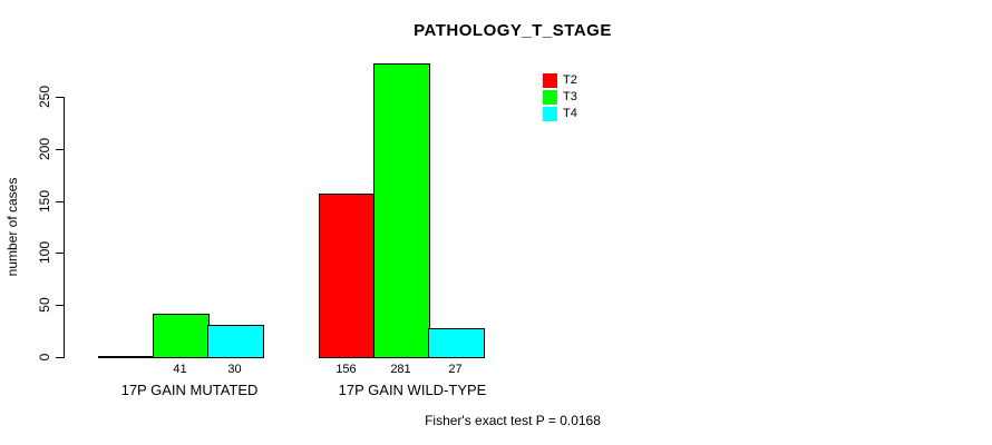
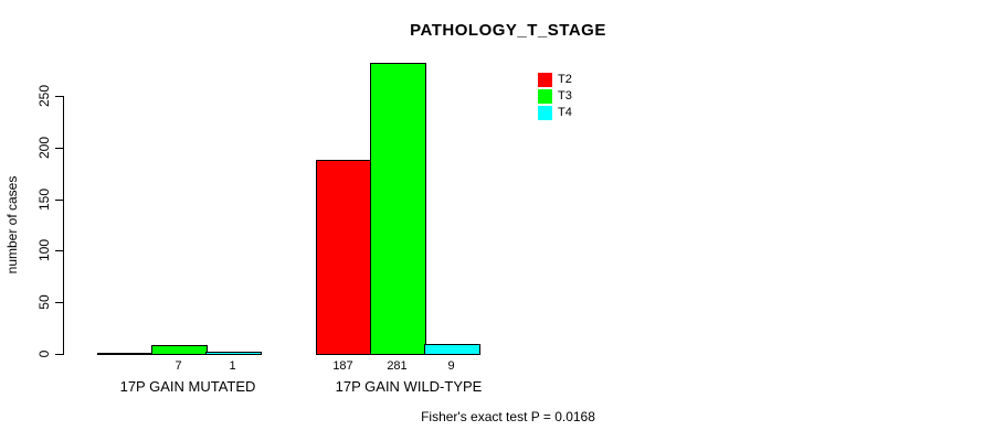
T3/17P GAIN MUTATED: 41 -> 7
T4/17P GAIN MUTATED: 30 -> 1
T2/17P GAIN WILD-TYPE: 156 -> 187
T4/17P GAIN WILD-TYPE: 27 -> 9
